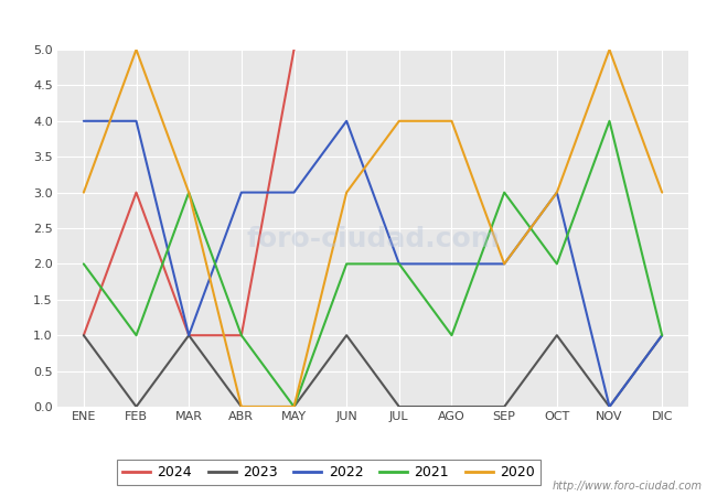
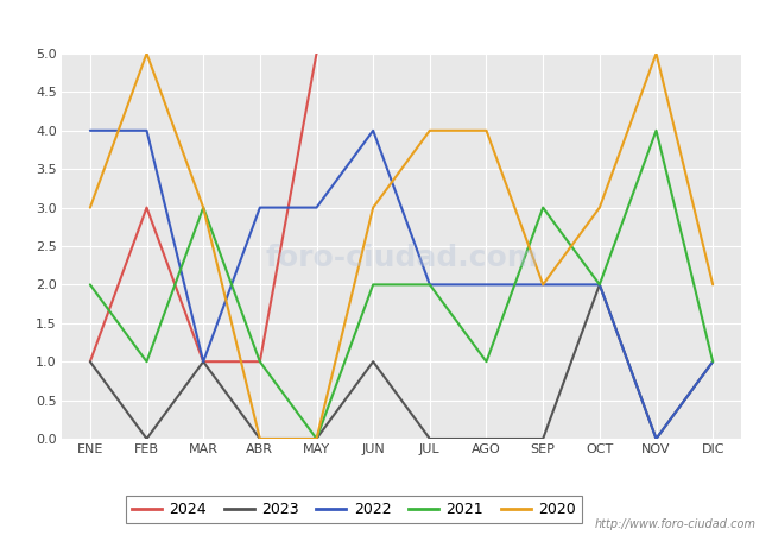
2023/OCT: 1 -> 2
2022/OCT: 3 -> 2
2020/DIC: 3 -> 2
